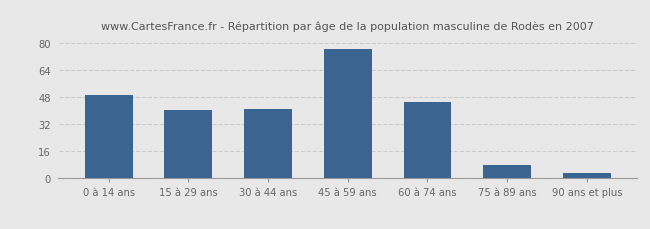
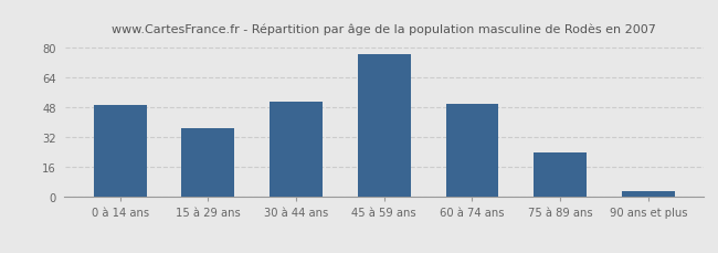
15 à 29 ans: 40 -> 37
30 à 44 ans: 41 -> 51
60 à 74 ans: 45 -> 50
75 à 89 ans: 8 -> 24
